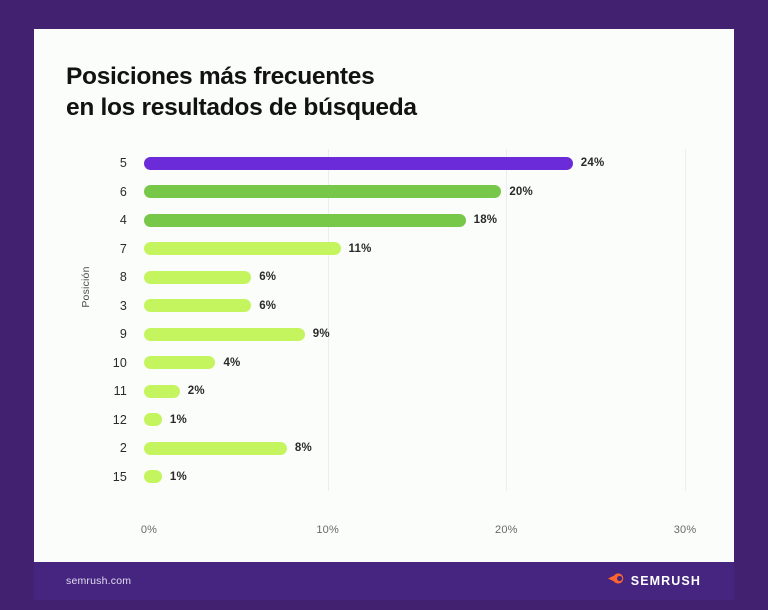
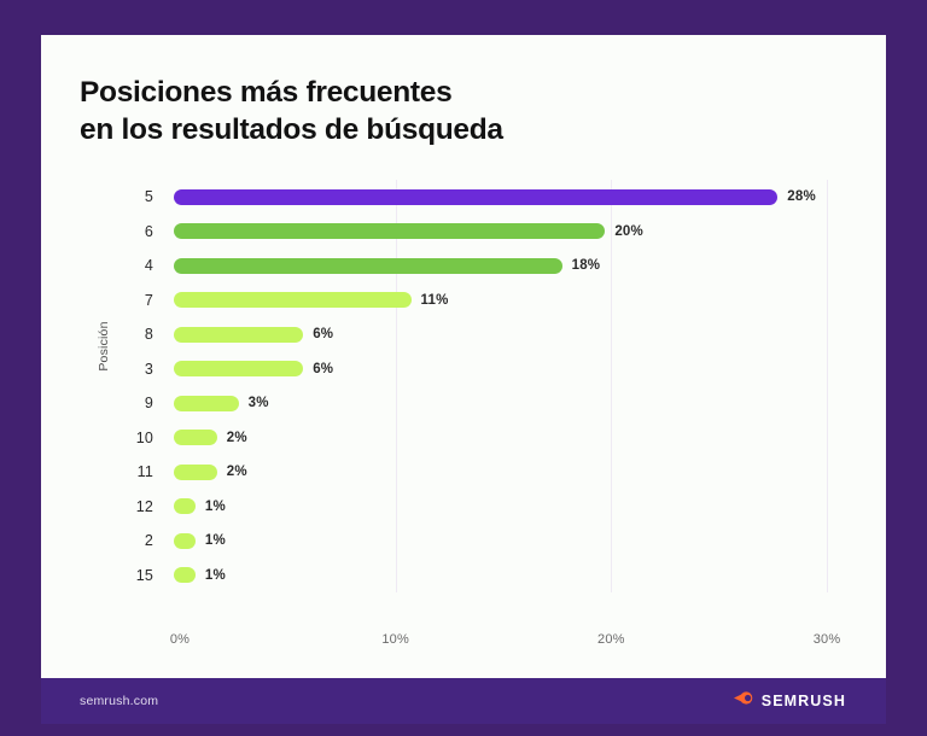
5: 24% -> 28%
9: 9% -> 3%
10: 4% -> 2%
2: 8% -> 1%
